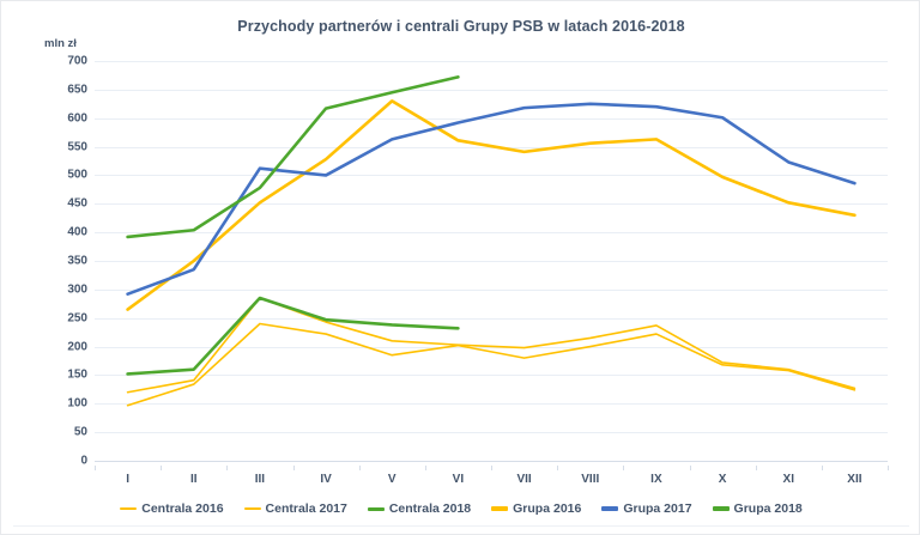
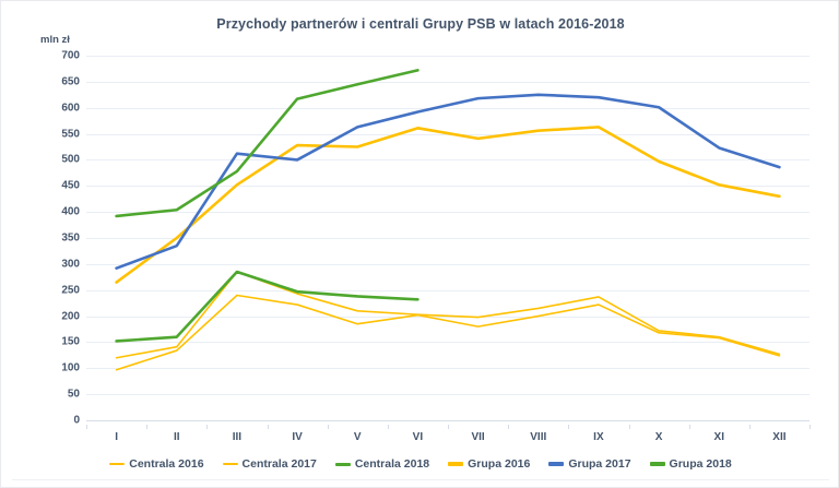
Grupa 2016/V: 630 -> 520
